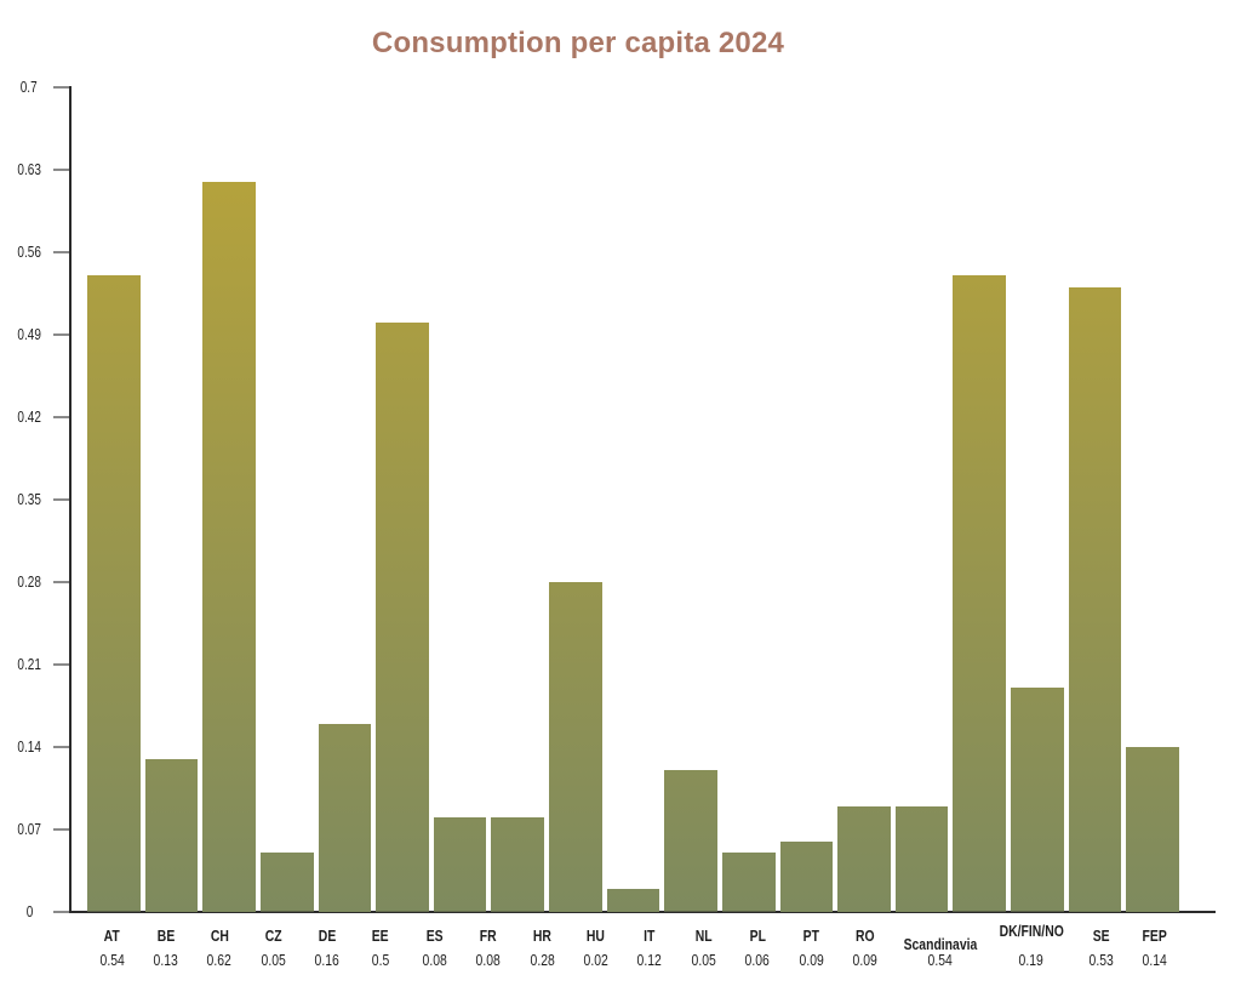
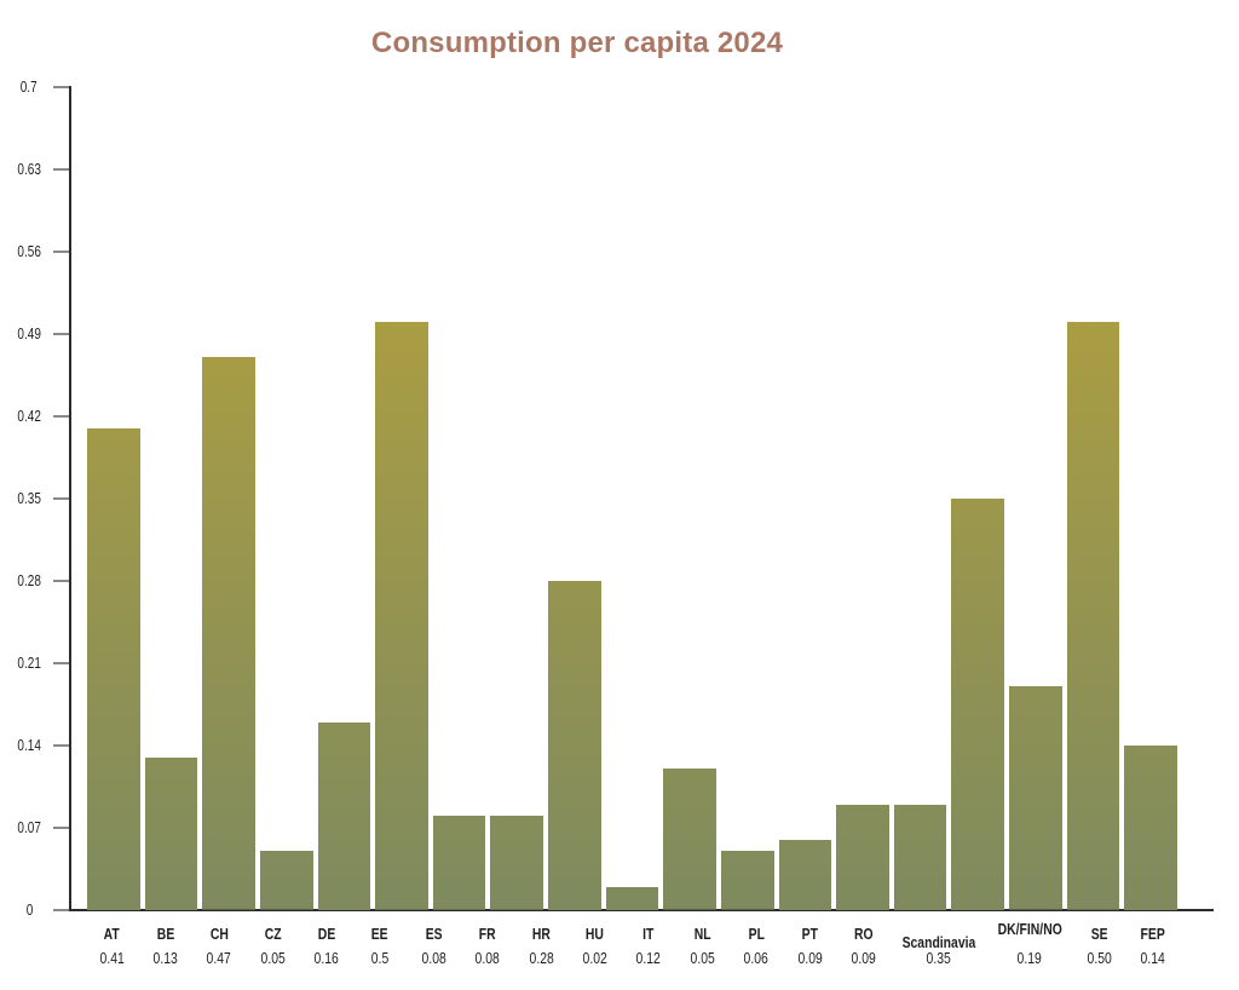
AT: 0.54 -> 0.41
CH: 0.62 -> 0.47
Scandinavia: 0.54 -> 0.35
SE: 0.53 -> 0.50
